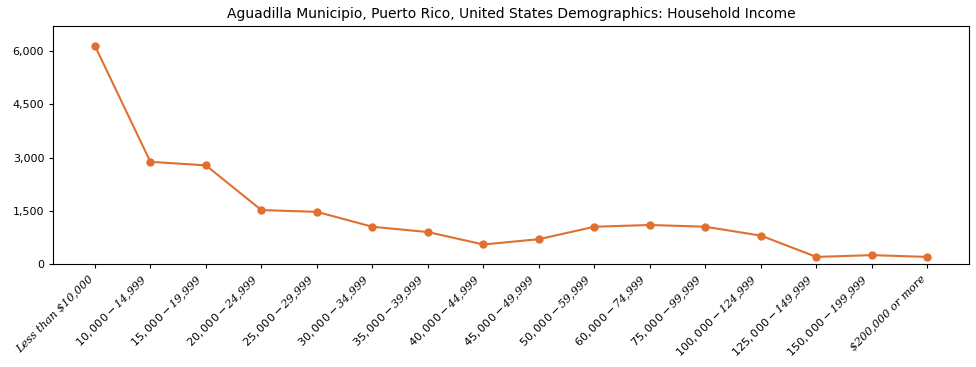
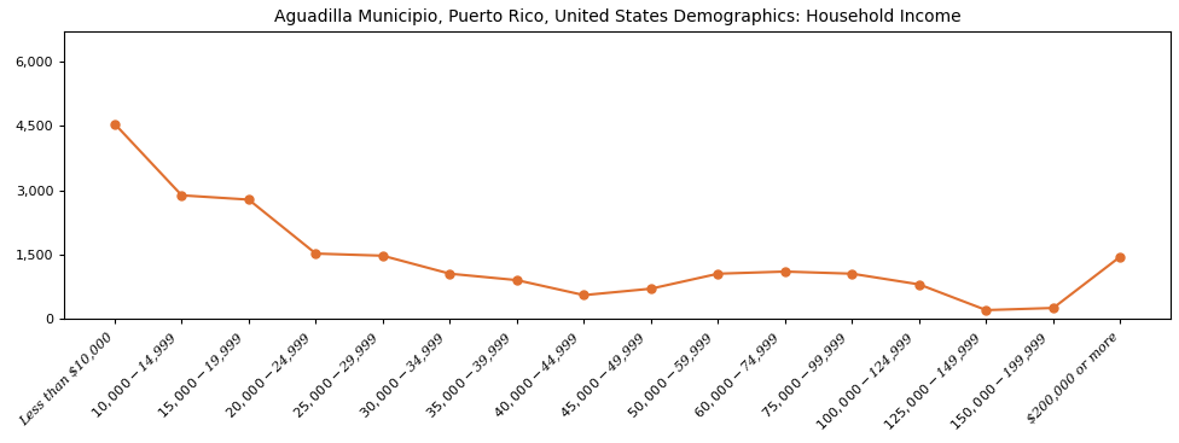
Less than $10,000: 6,150 -> 4,550
$200,000 or more: 200 -> 1,450
